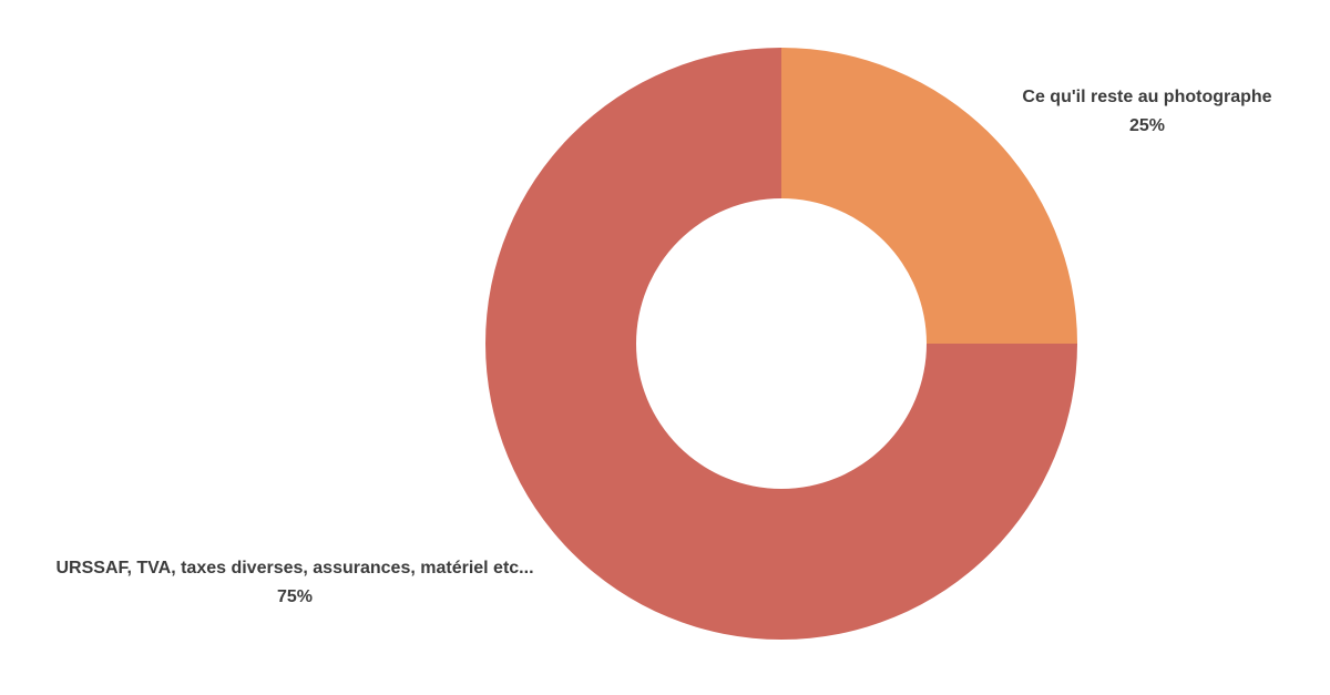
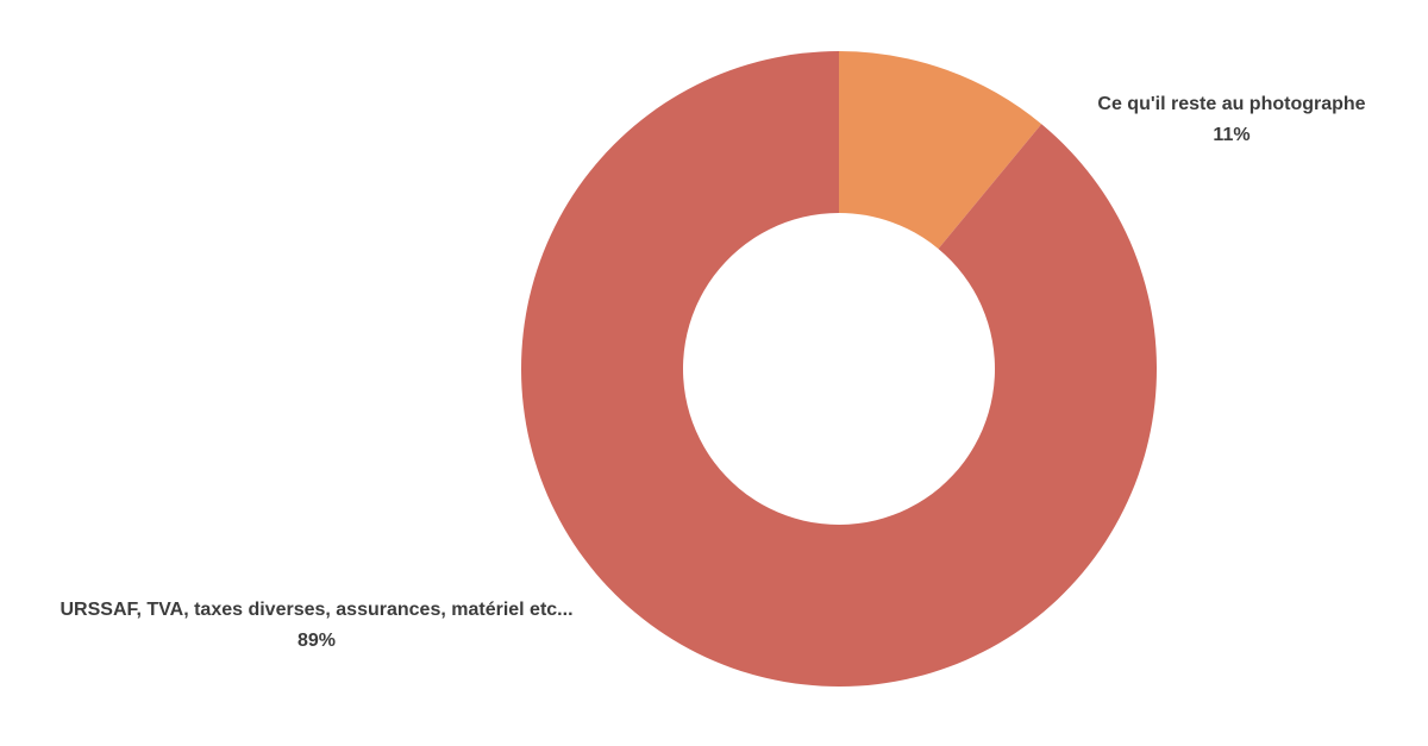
Ce qu'il reste au photographe: 25% -> 11%
URSSAF, TVA, taxes diverses, assurances, matériel etc...: 75% -> 89%
